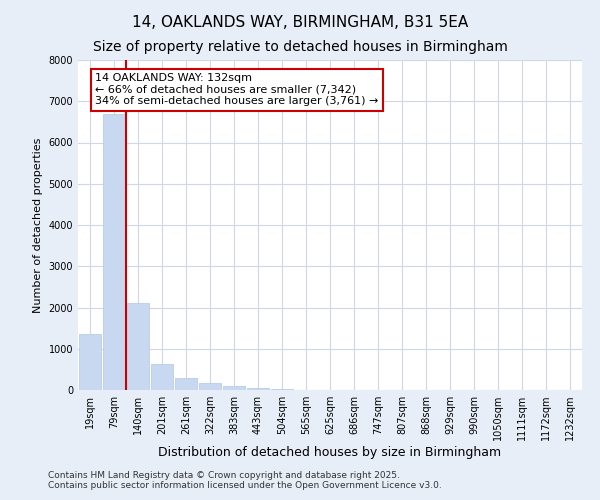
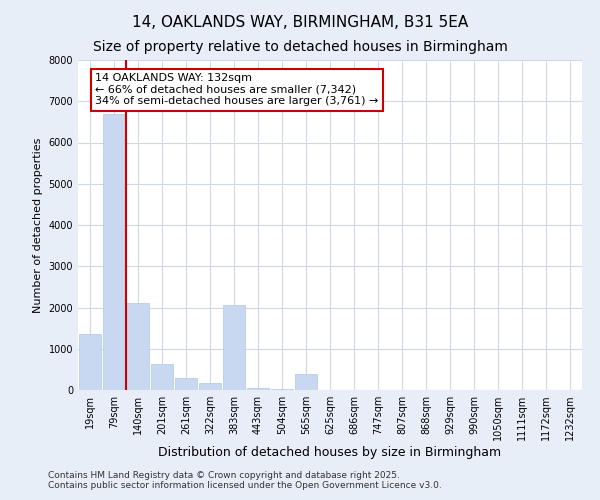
383sqm: 100 -> 2050
565sqm: 0 -> 400
